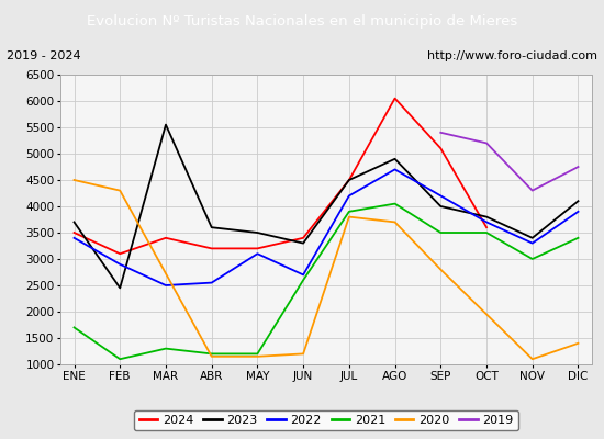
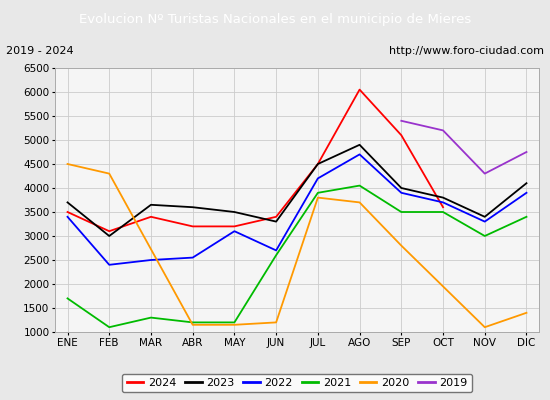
2023/FEB: 2450 -> 3000
2022/FEB: 2900 -> 2400
2023/MAR: 5550 -> 3650
2022/SEP: 4200 -> 3900
